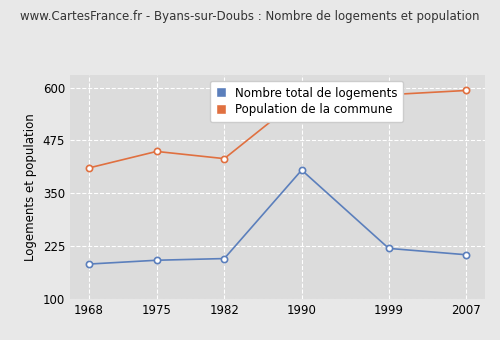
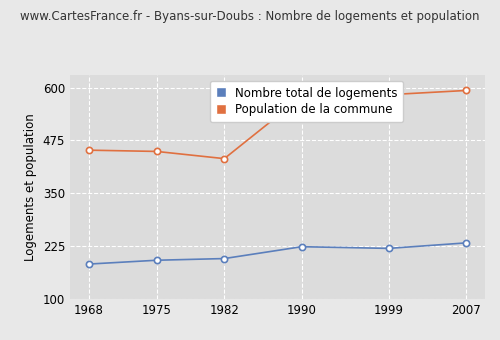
Population de la commune/1968: 410 -> 452
Nombre total de logements/1990: 405 -> 224
Nombre total de logements/2007: 205 -> 233
